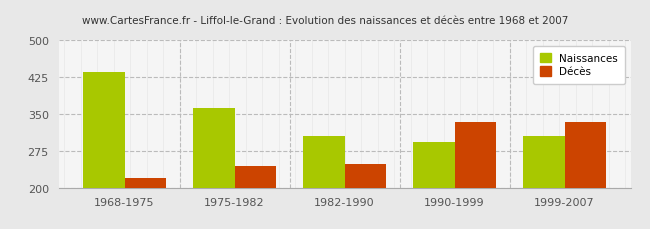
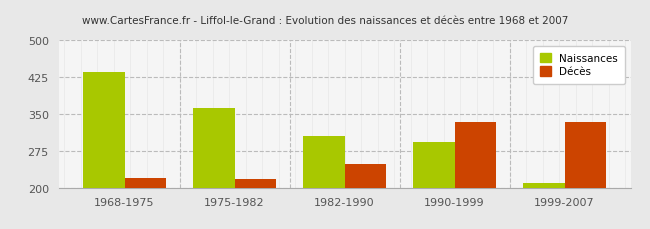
Décès/1975-1982: 245 -> 218
Naissances/1999-2007: 305 -> 210
